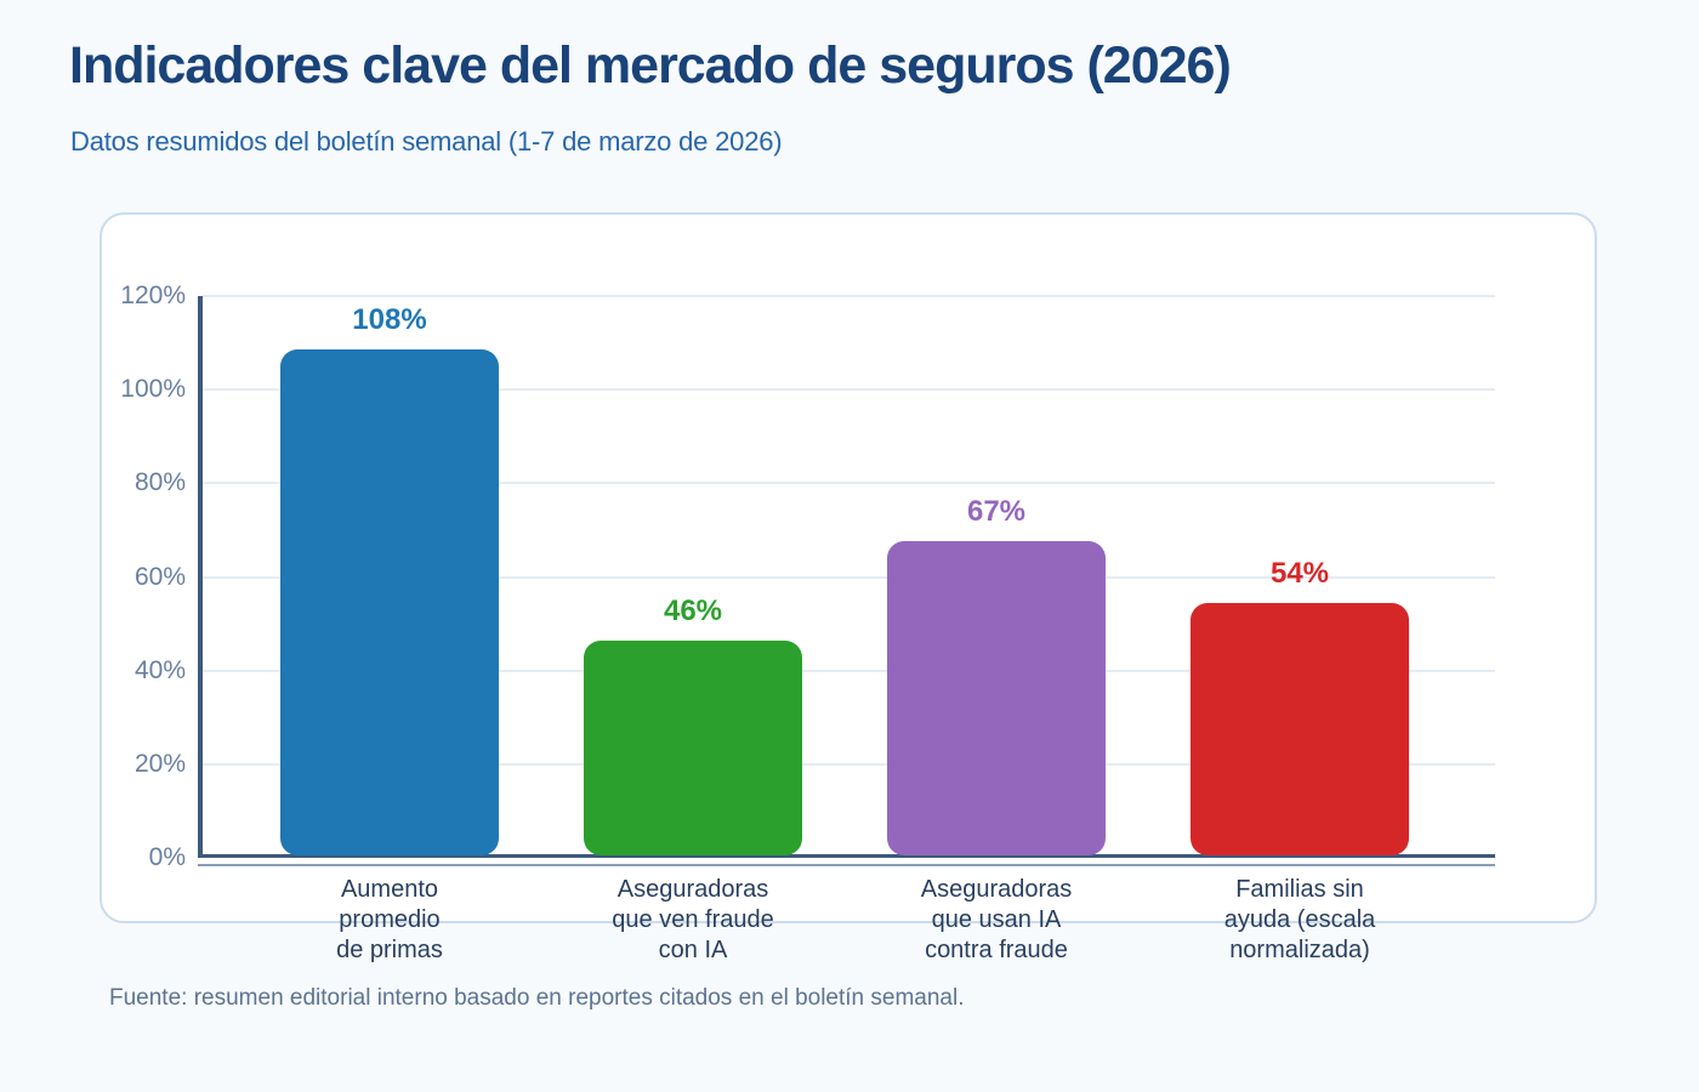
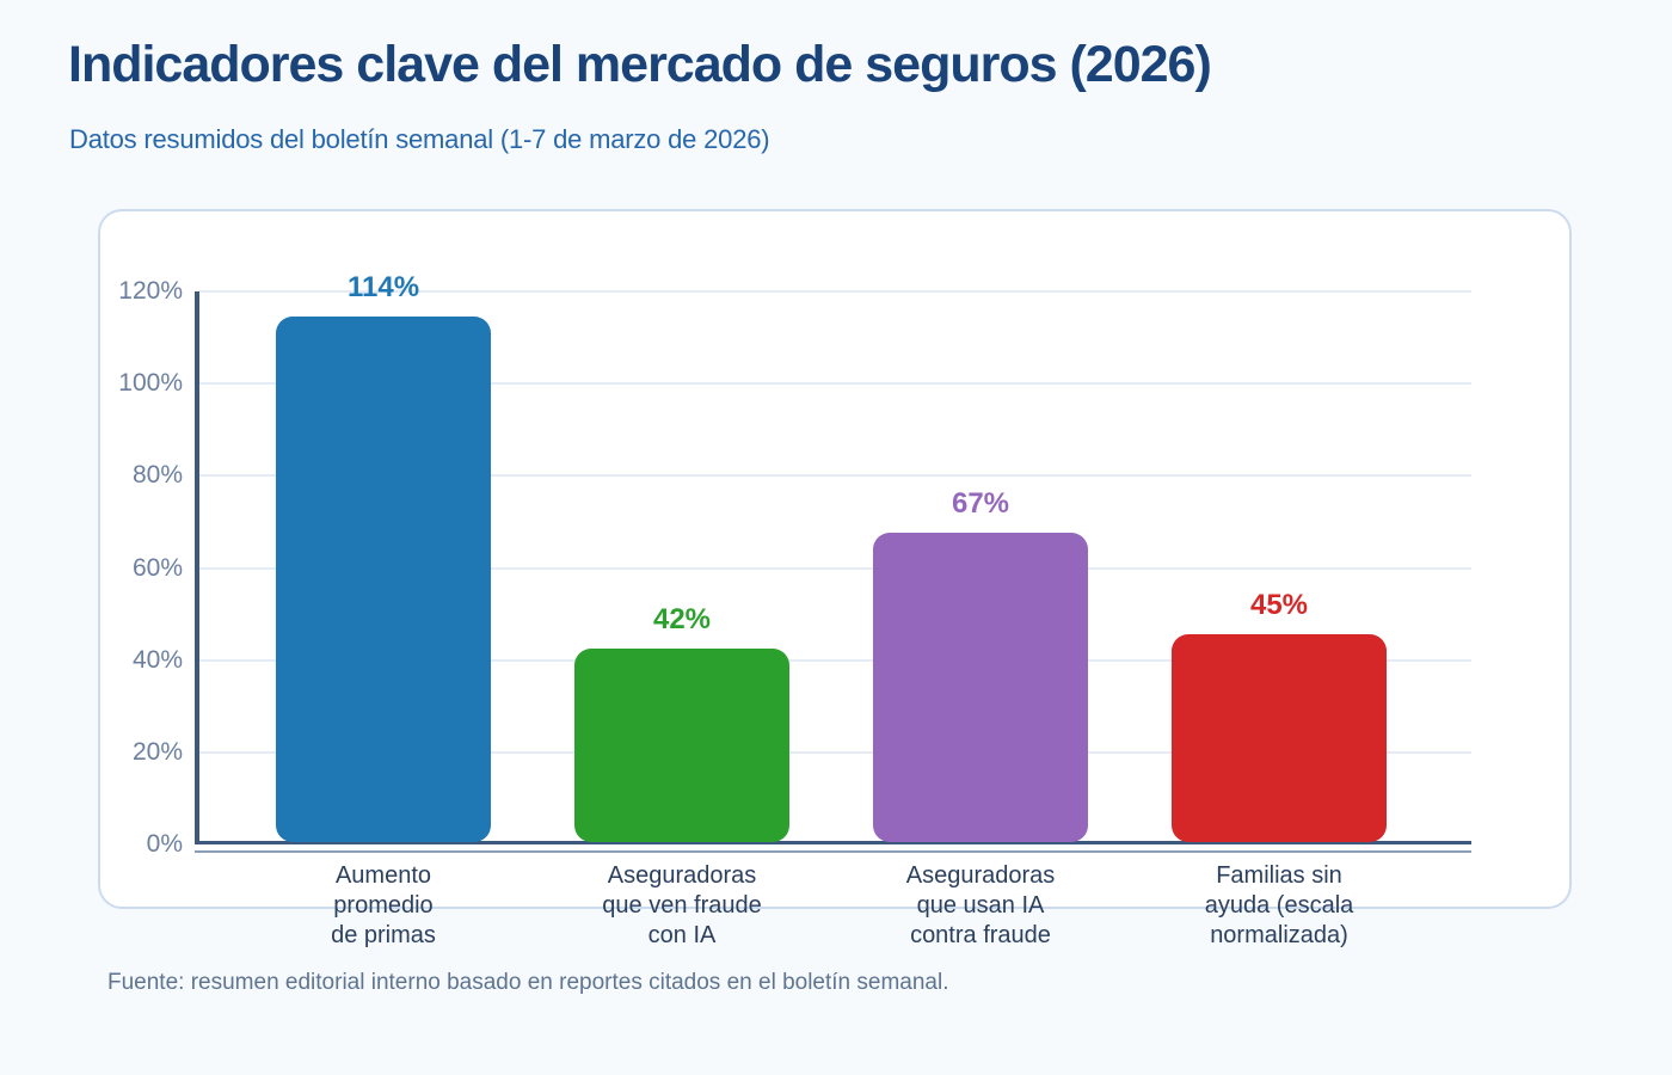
Aumento promedio de primas: 108% -> 114%
Aseguradoras que ven fraude con IA: 46% -> 42%
Familias sin ayuda (escala normalizada): 54% -> 45%
